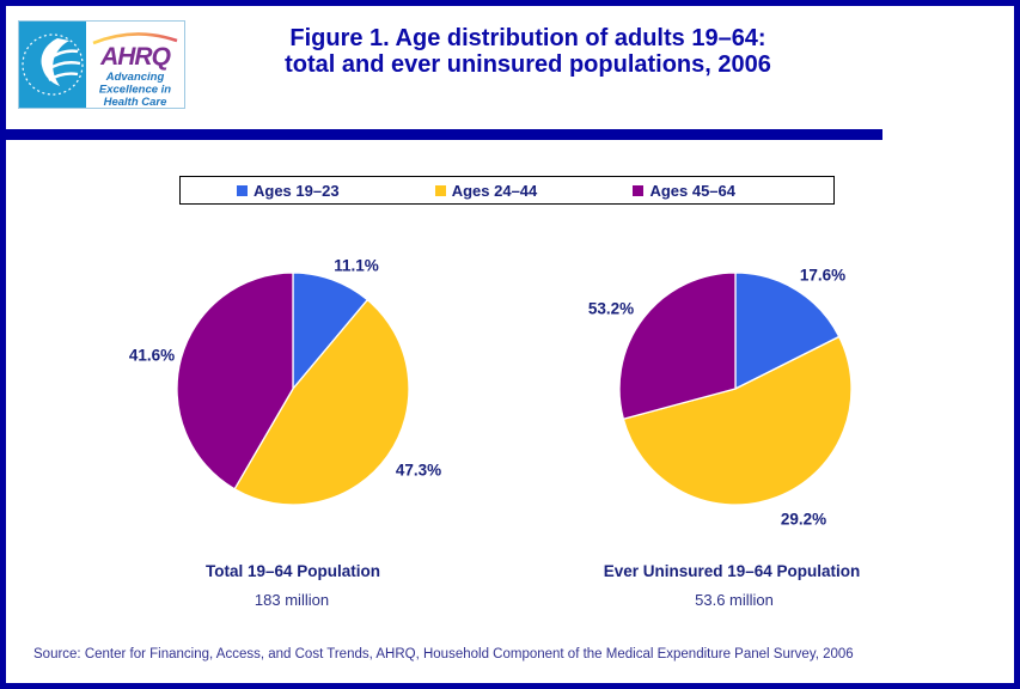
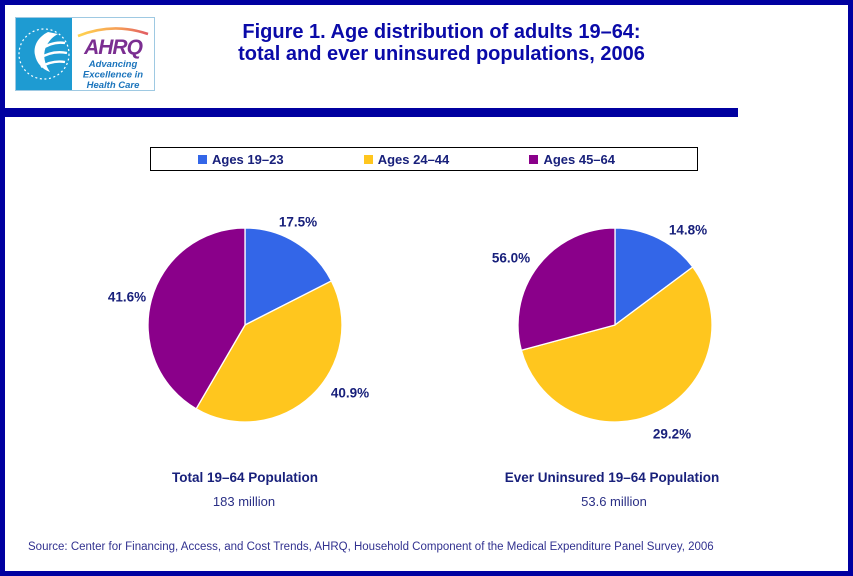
Total 19–64 Population/Ages 19–23: 11.1% -> 17.5%
Total 19–64 Population/Ages 24–44: 47.3% -> 40.9%
Ever Uninsured 19–64 Population/Ages 19–23: 17.6% -> 14.8%
Ever Uninsured 19–64 Population/Ages 24–44: 53.2% -> 56.0%
